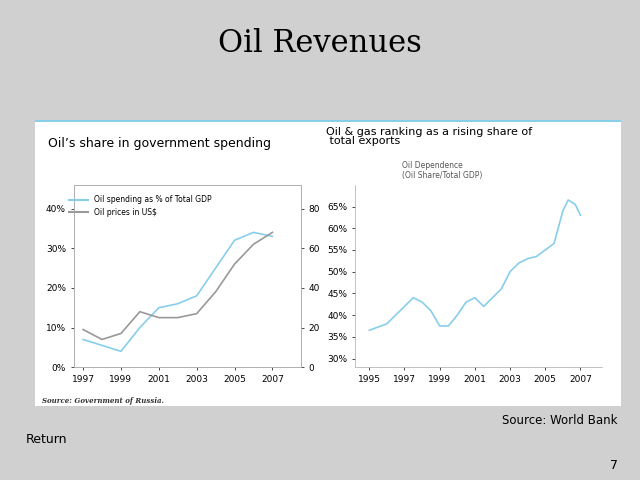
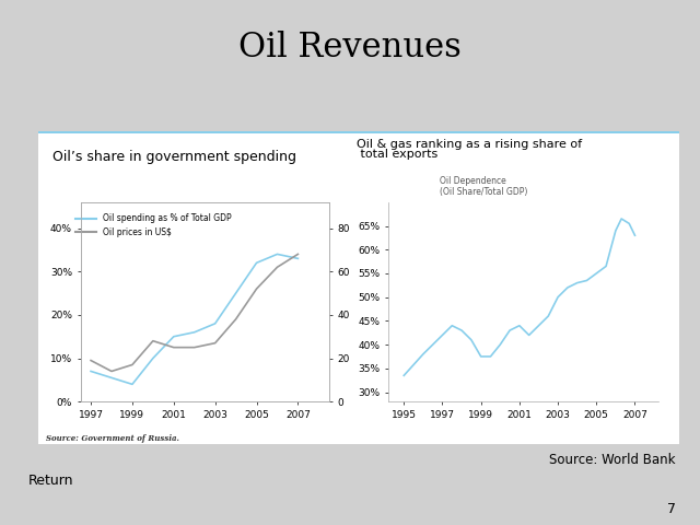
1995: 36.5% -> 33.5%
